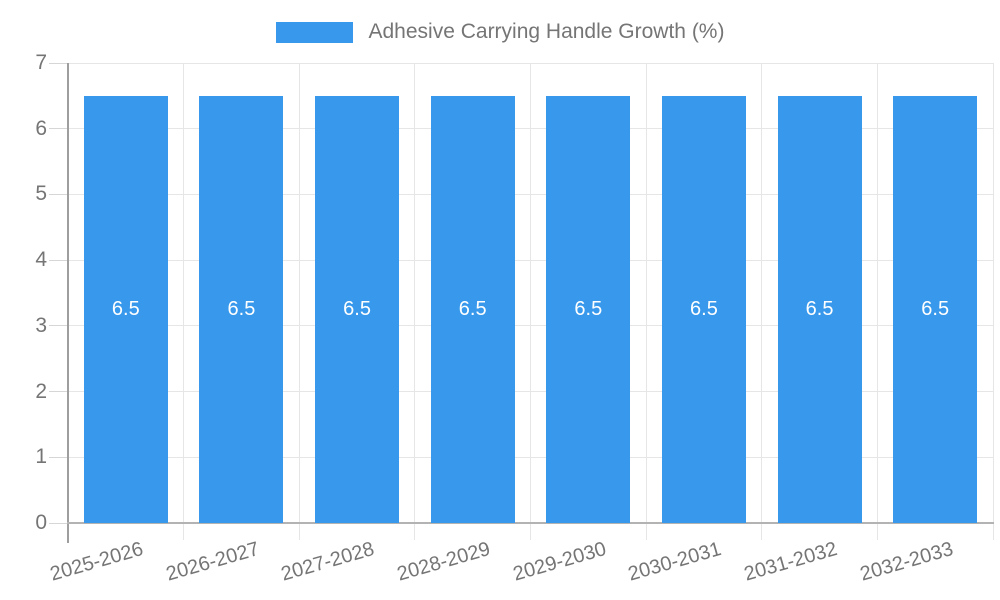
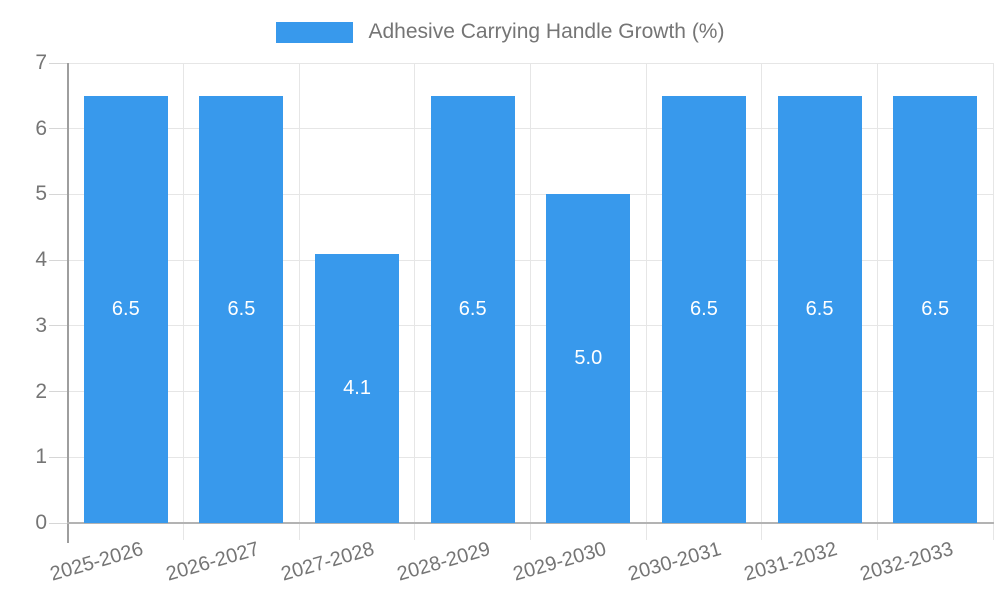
2027-2028: 6.5 -> 4.1
2029-2030: 6.5 -> 5.0
